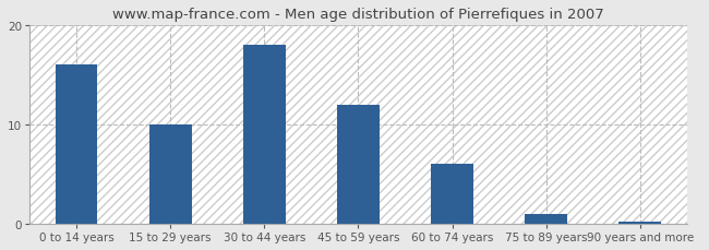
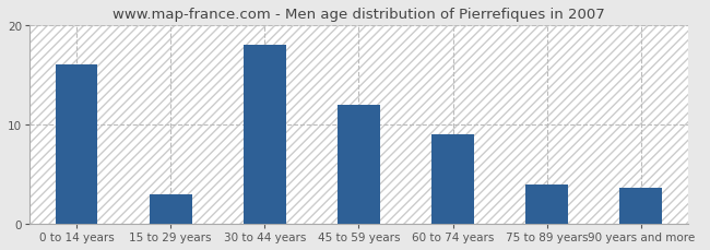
15 to 29 years: 10.0 -> 3.0
60 to 74 years: 6.0 -> 9.0
75 to 89 years: 1.0 -> 4.0
90 years and more: 0.2 -> 3.6
